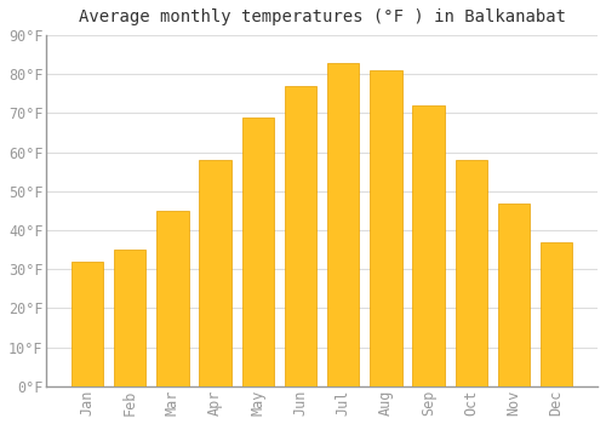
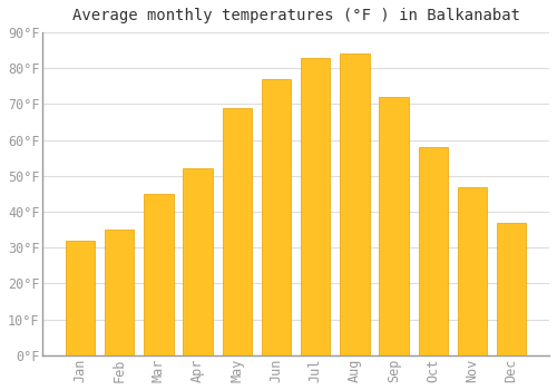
Apr: 58°F -> 52°F
Aug: 81°F -> 84°F
